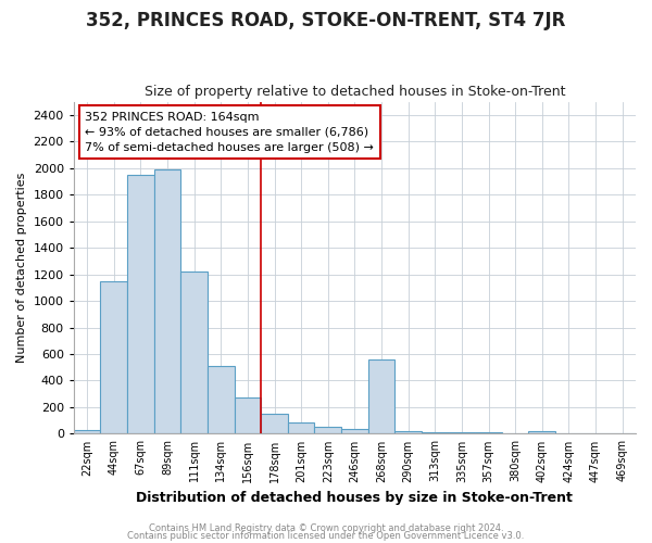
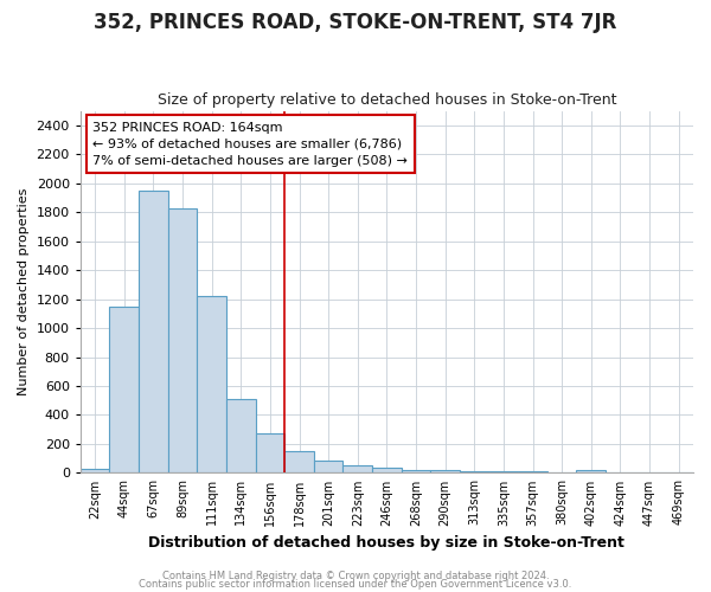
89sqm: 1990 -> 1830
268sqm: 560 -> 20
